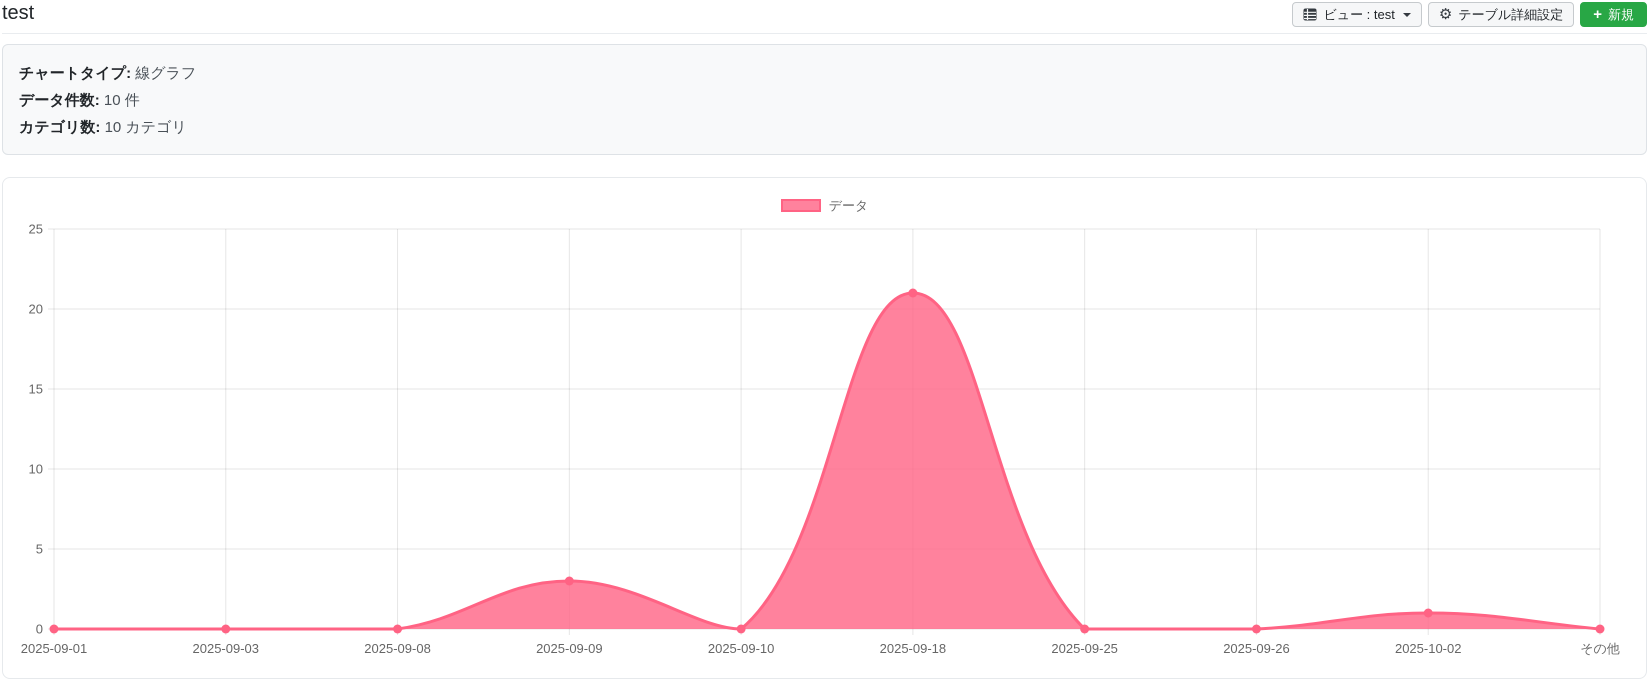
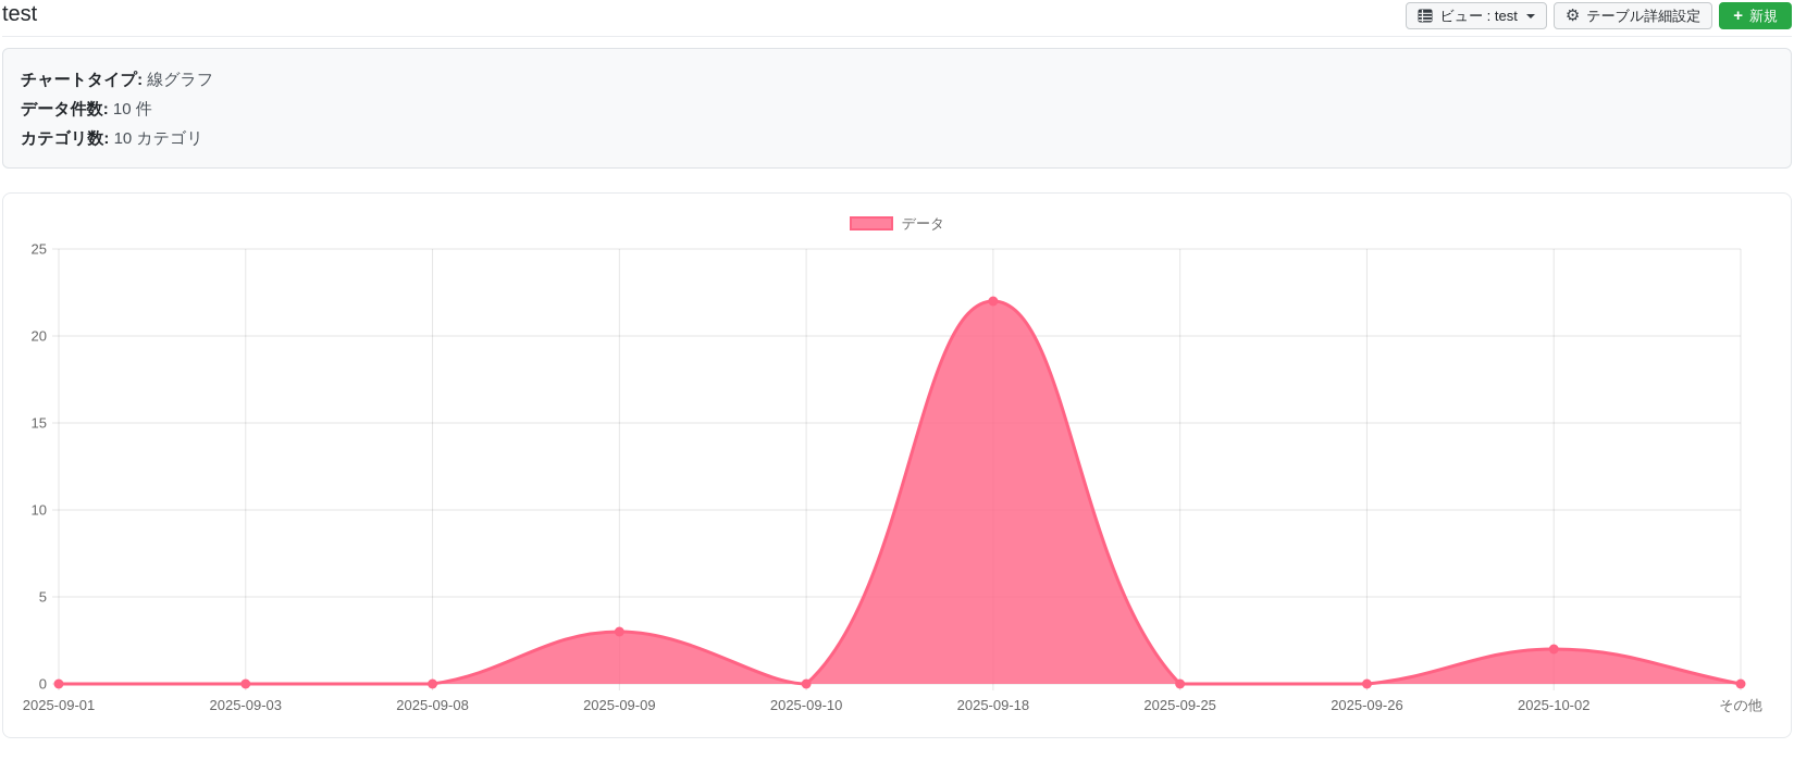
2025-09-18: 21 -> 22
2025-10-02: 1 -> 2
